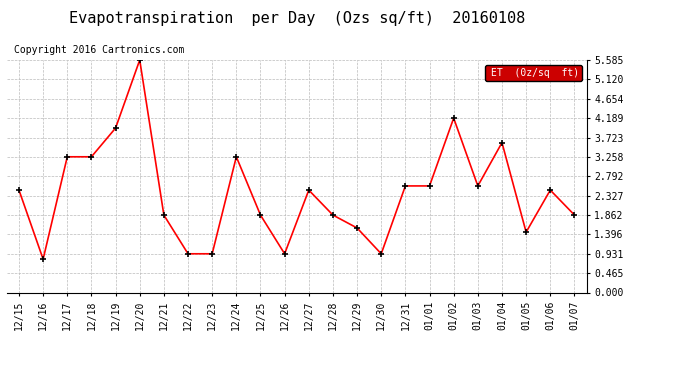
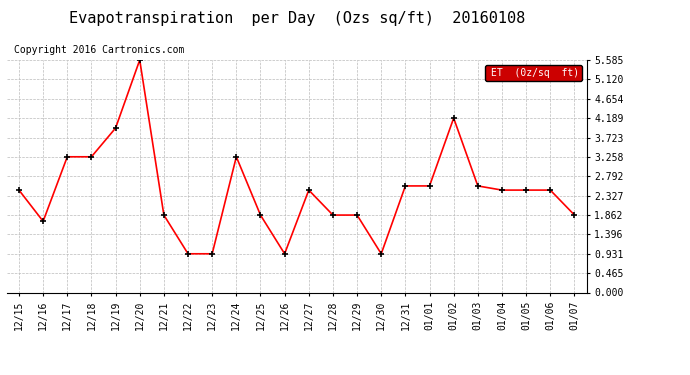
12/16: 0.80 -> 1.71
12/29: 1.55 -> 1.86
01/04: 3.60 -> 2.46
01/05: 1.45 -> 2.46
